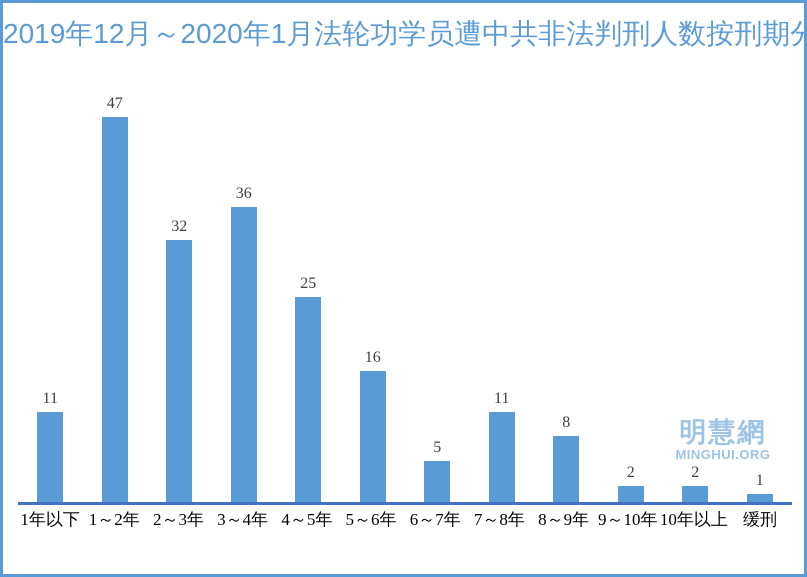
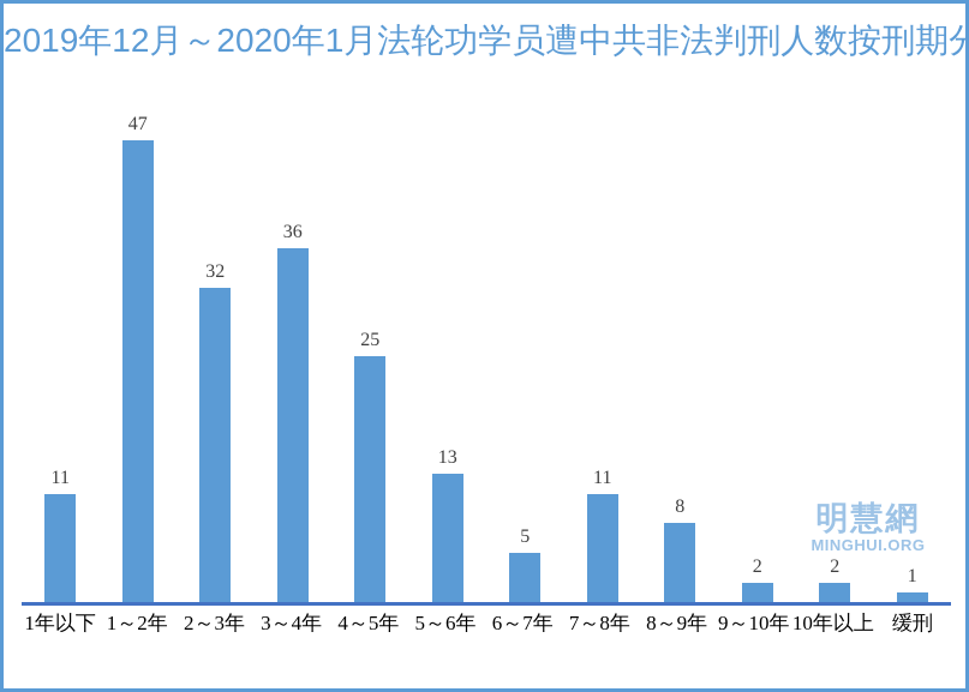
5～6年: 16 -> 13
